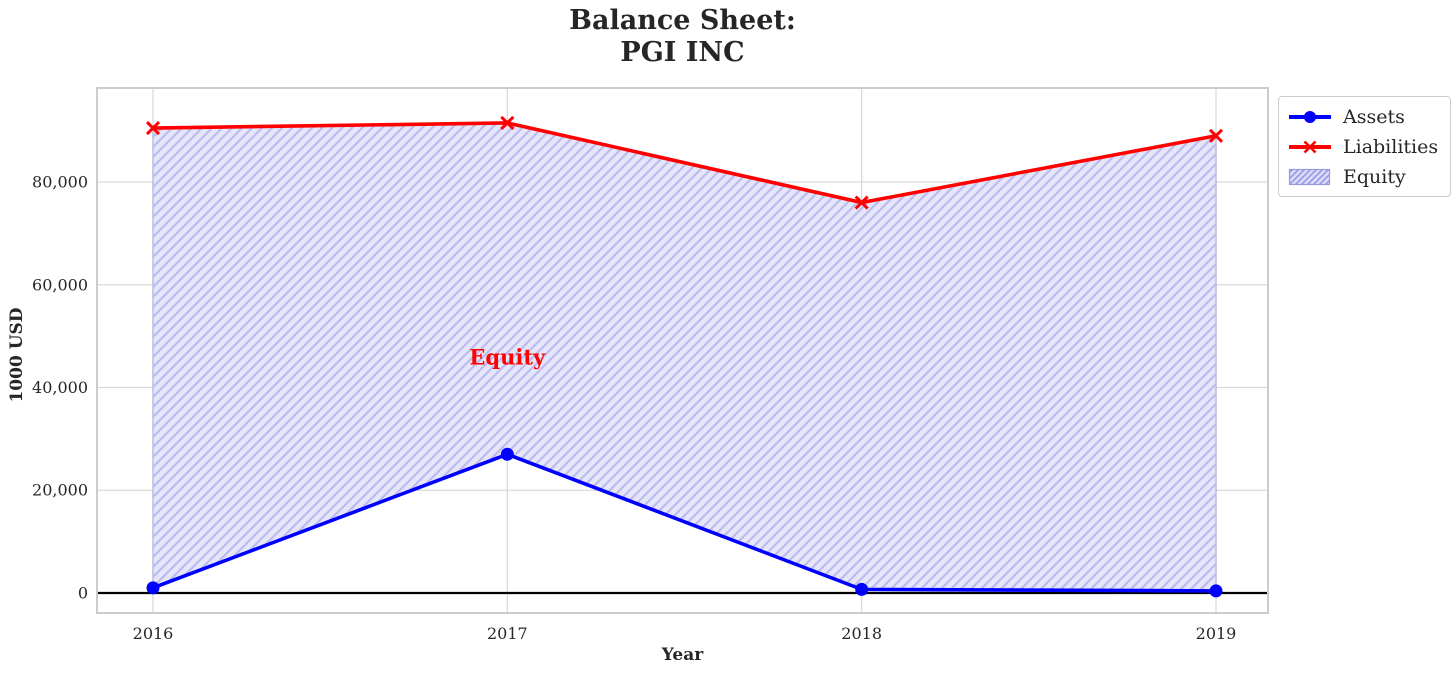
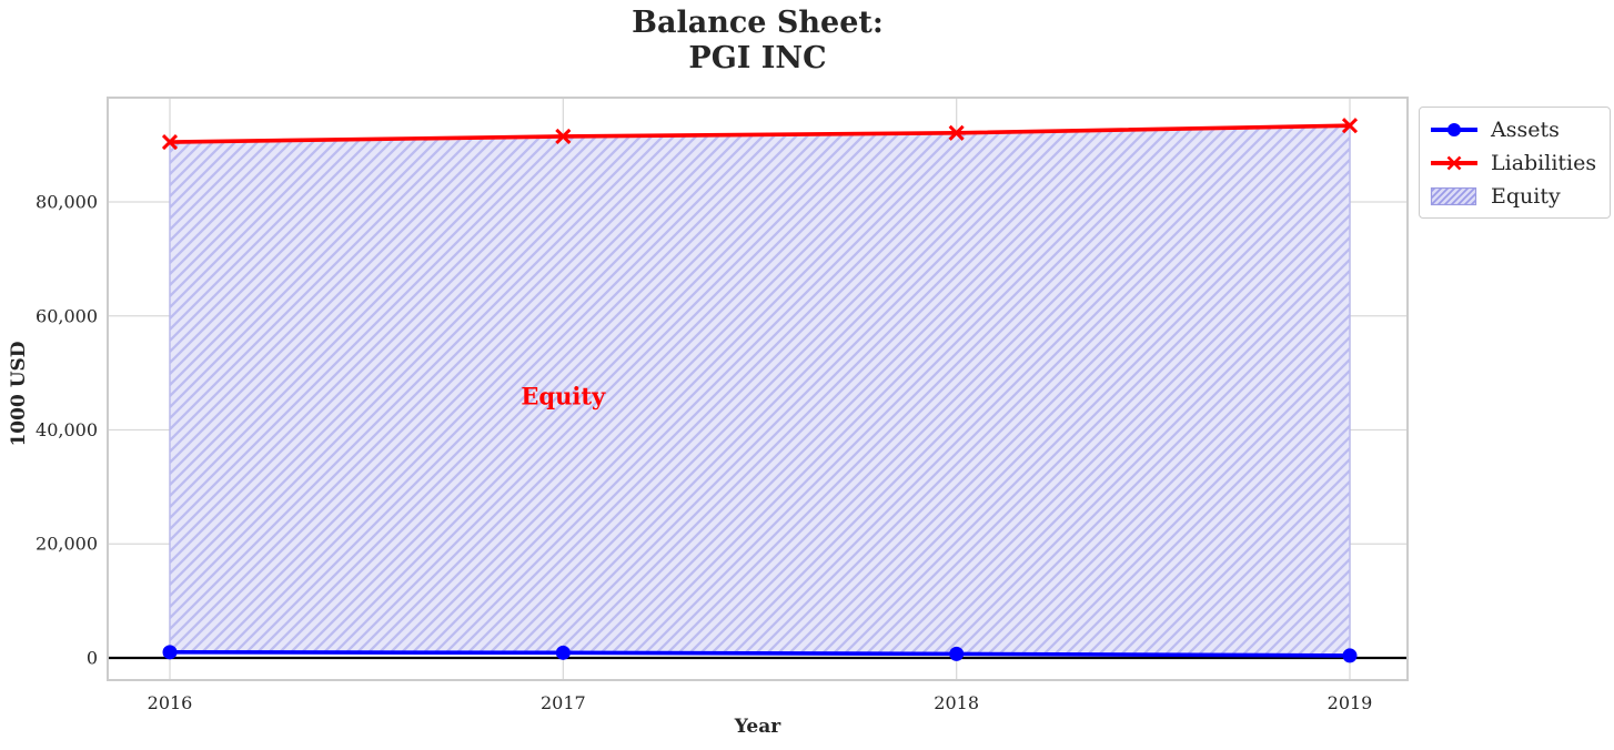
Assets/2017: 27000 -> 1000
Liabilities/2018: 76000 -> 92000
Liabilities/2019: 89000 -> 93000
